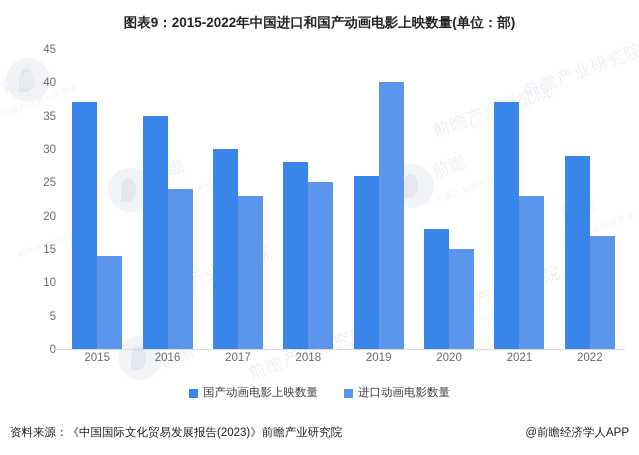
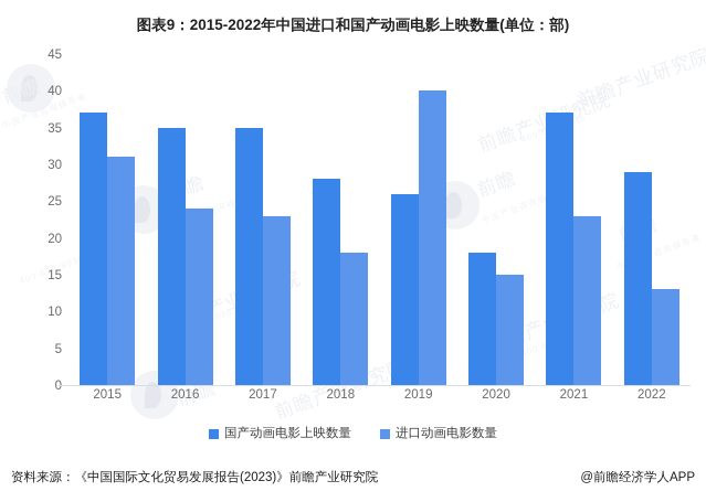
进口动画电影数量/2015: 14 -> 31
国产动画电影上映数量/2017: 30 -> 35
进口动画电影数量/2018: 25 -> 18
进口动画电影数量/2022: 17 -> 13
